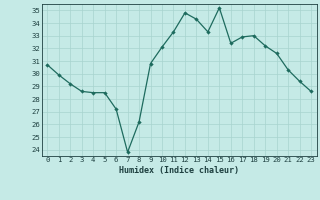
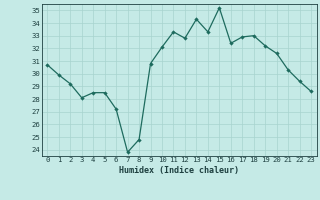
3: 28.6 -> 28.1
8: 26.2 -> 24.8
12: 34.8 -> 32.8
